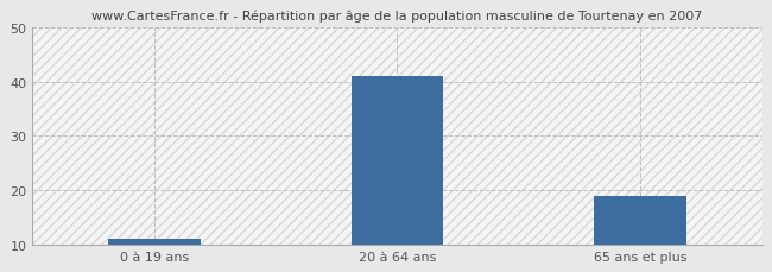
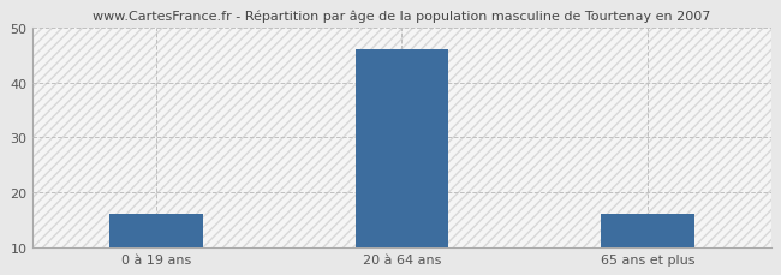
0 à 19 ans: 11 -> 16
20 à 64 ans: 41 -> 46
65 ans et plus: 19 -> 16
